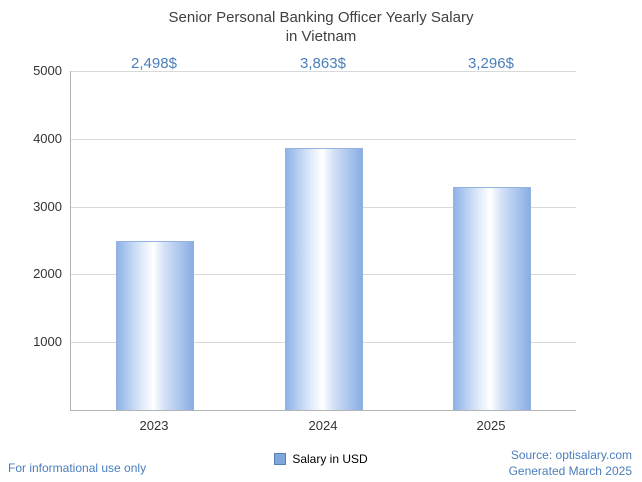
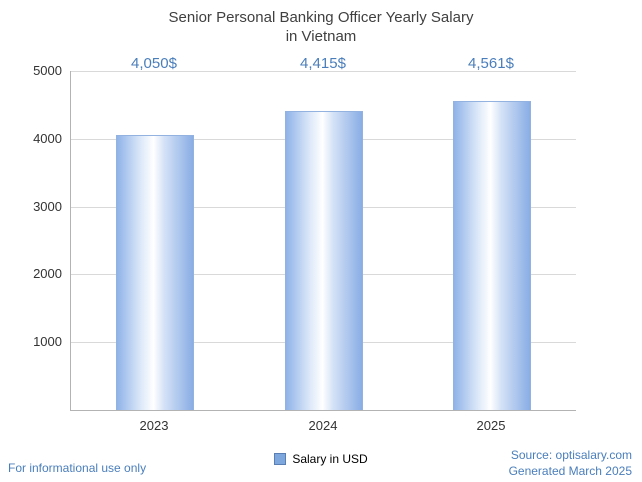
2023: 2,498 -> 4,050
2024: 3,863 -> 4,415
2025: 3,296 -> 4,561
